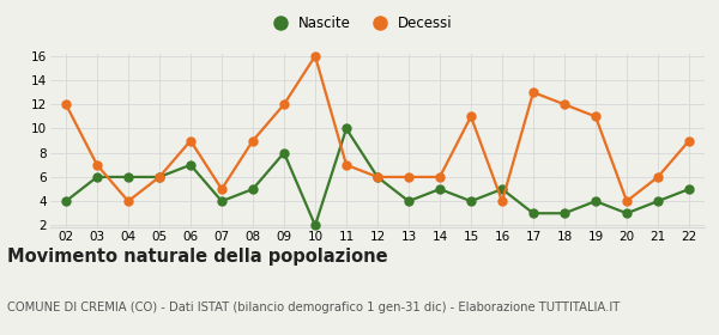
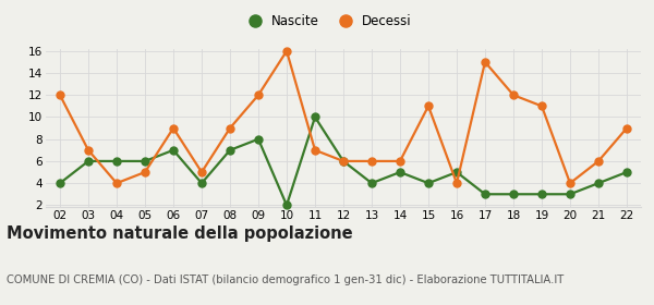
Decessi/05: 6 -> 5
Nascite/08: 5 -> 7
Decessi/17: 13 -> 15
Nascite/19: 4 -> 3
